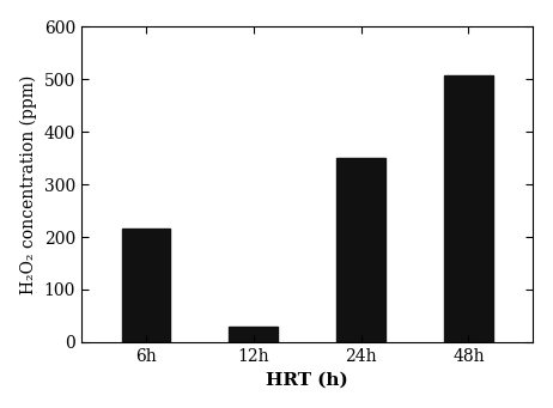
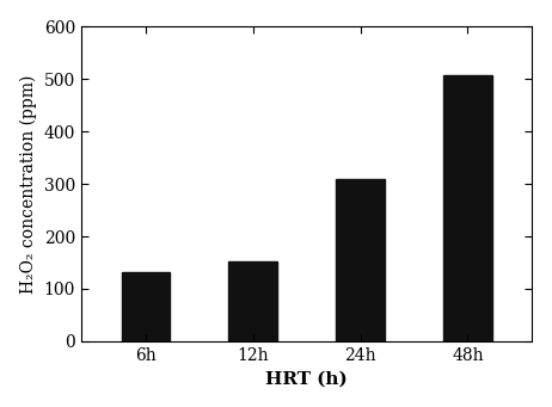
6h: 215 -> 132
12h: 30 -> 152
24h: 350 -> 310
